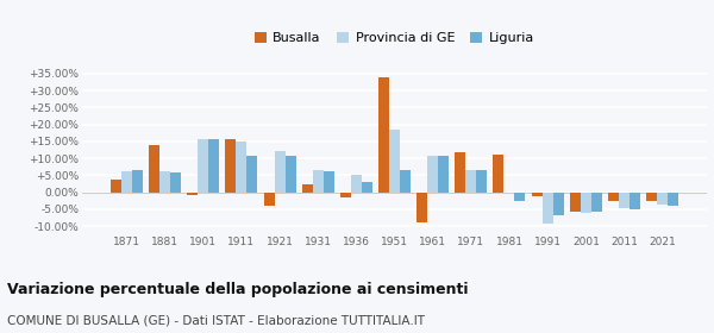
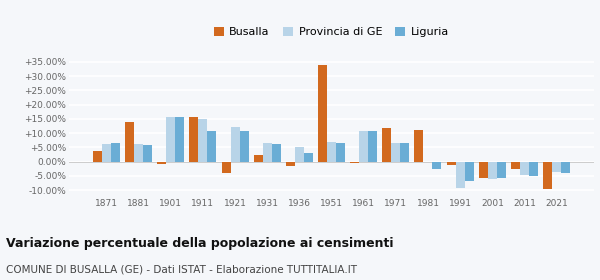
Provincia di GE/1951: 18.5% -> 7.0%
Busalla/1961: -9.0% -> -0.3%
Busalla/2021: -2.5% -> -9.5%
